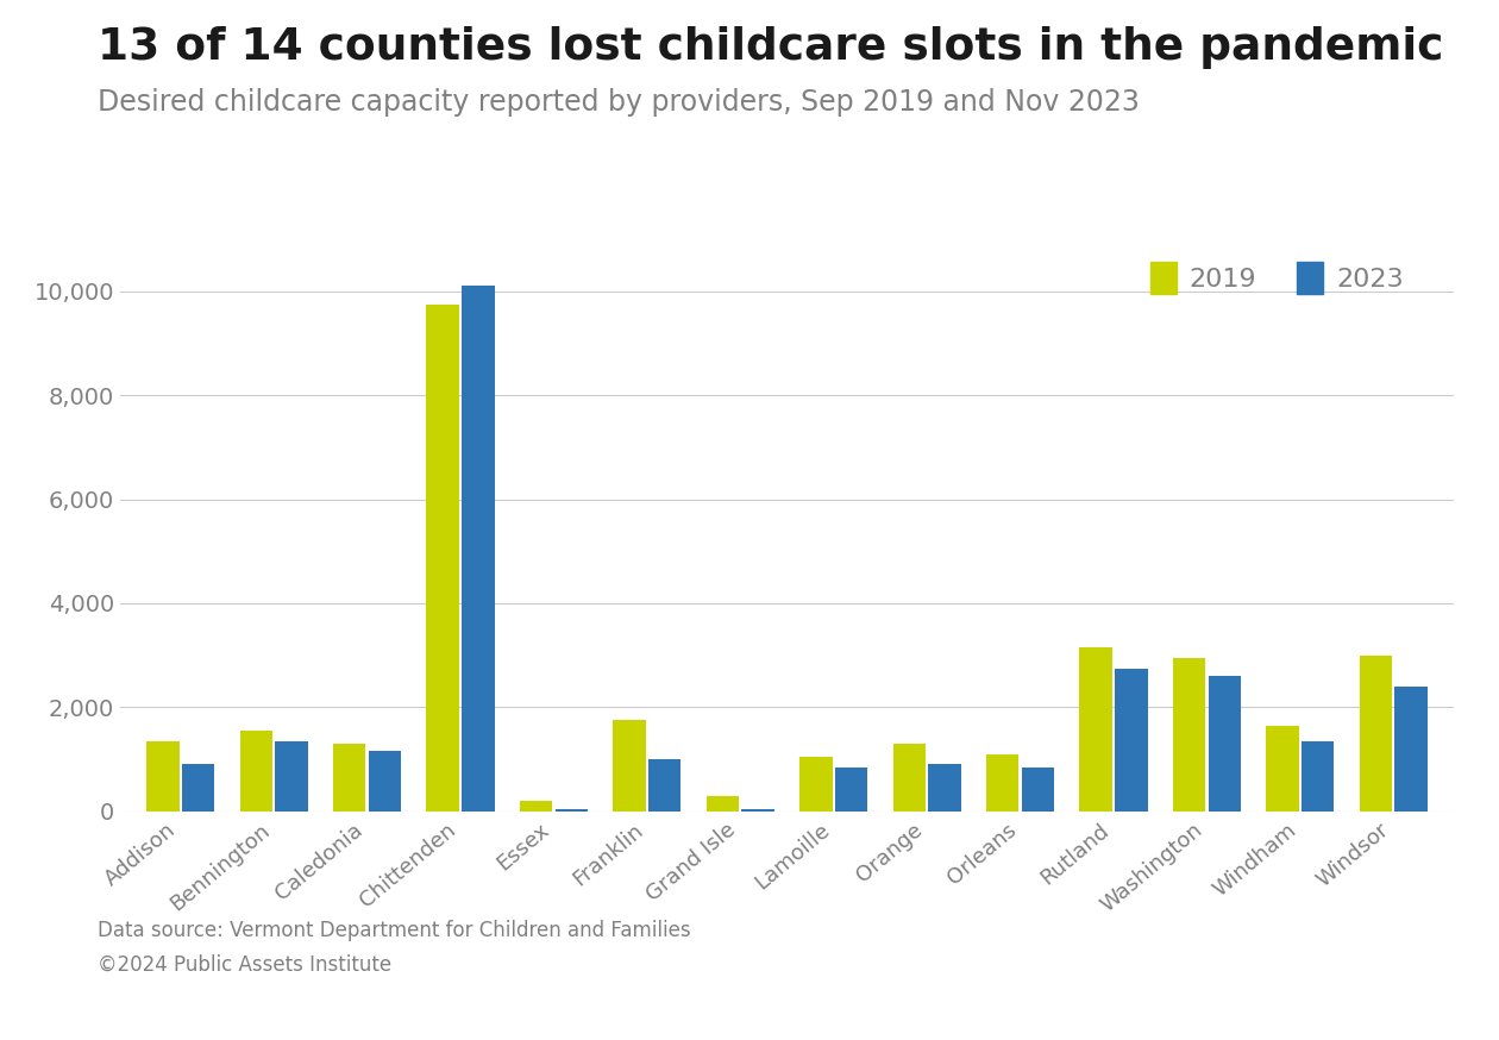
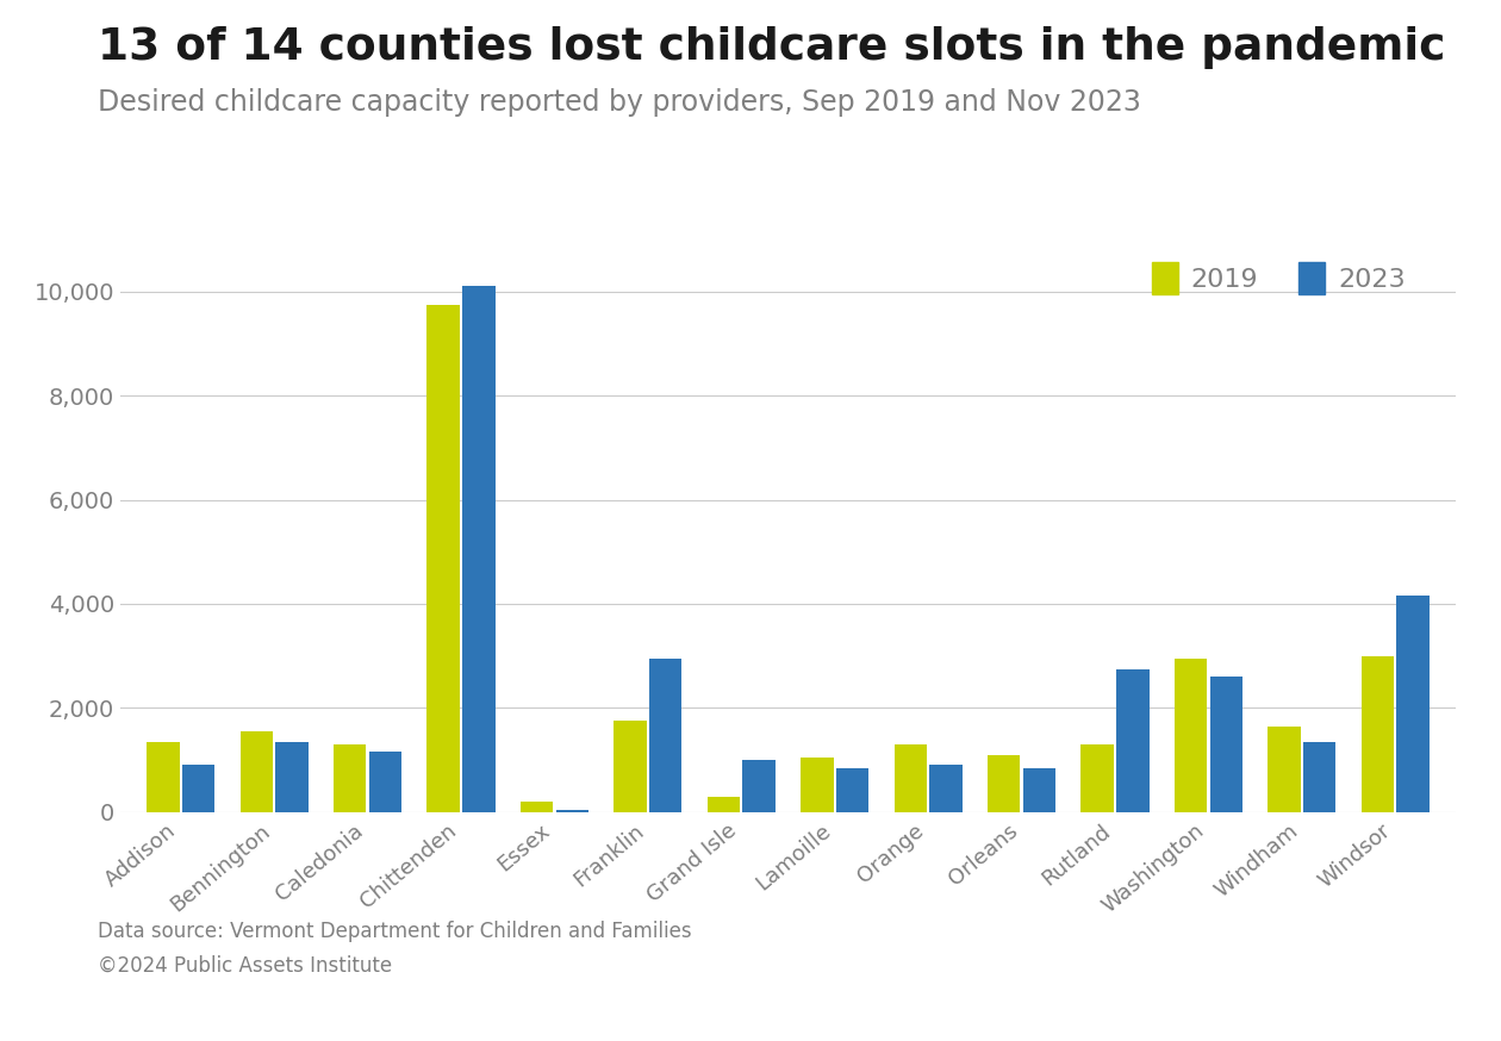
2023/Franklin: 1,000 -> 2,950
2023/Grand Isle: 50 -> 1,000
2019/Rutland: 3,150 -> 1,300
2023/Windsor: 2,400 -> 4,150
